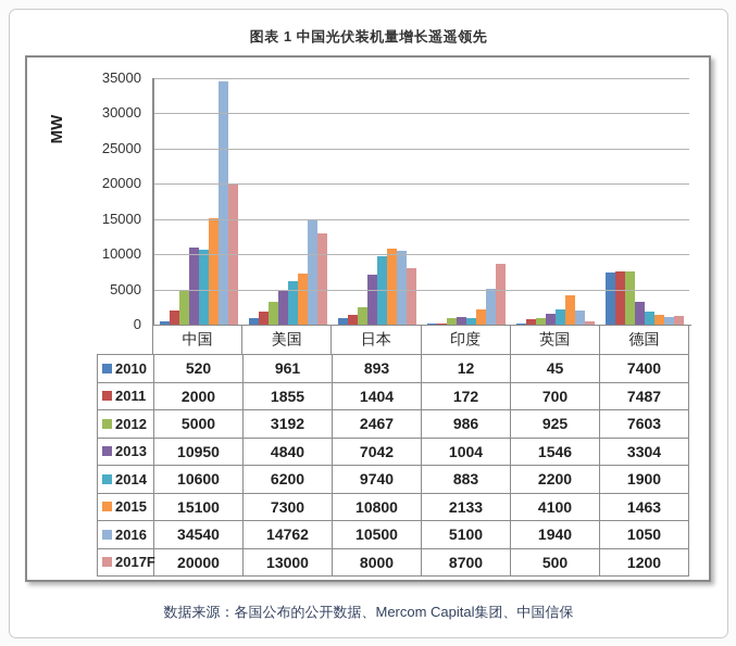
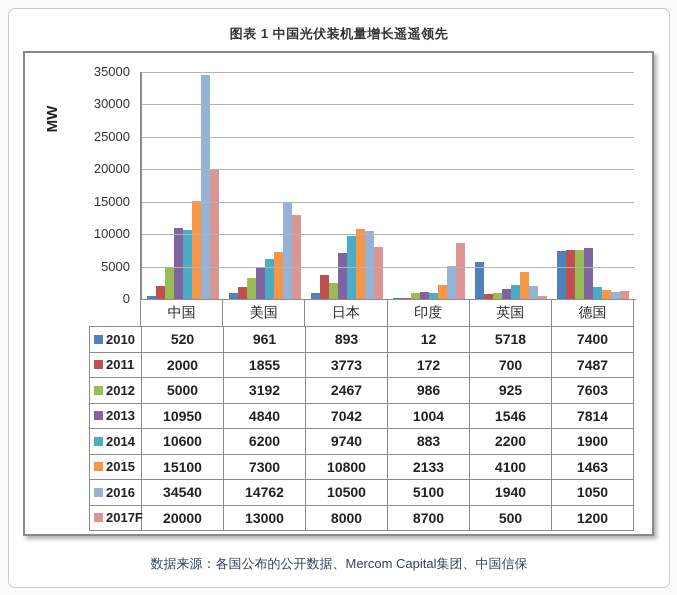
2011/日本: 1404 -> 3773
2010/英国: 45 -> 5718
2013/德国: 3304 -> 7814
